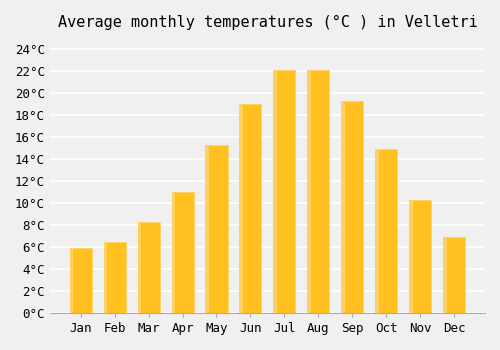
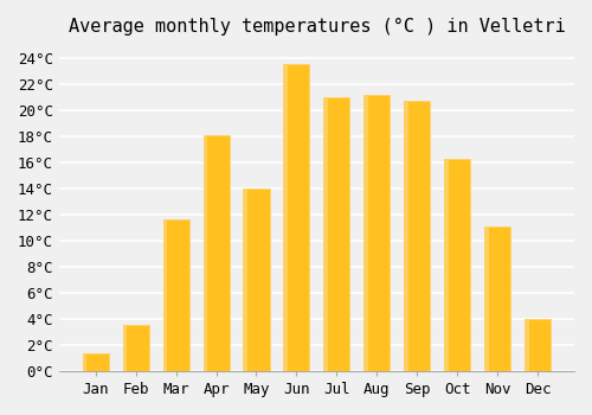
Jan: 5.9°C -> 1.4°C
Feb: 6.5°C -> 3.5°C
Mar: 8.3°C -> 11.6°C
Apr: 11.0°C -> 18.1°C
May: 15.3°C -> 14.0°C
Jun: 19.0°C -> 23.6°C
Jul: 22.1°C -> 21.0°C
Aug: 22.1°C -> 21.2°C
Sep: 19.3°C -> 20.7°C
Oct: 14.9°C -> 16.3°C
Nov: 10.3°C -> 11.1°C
Dec: 6.9°C -> 4.0°C
